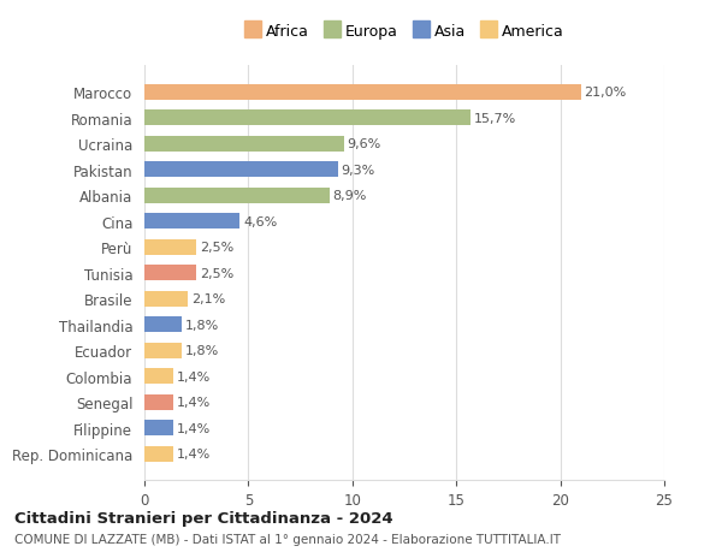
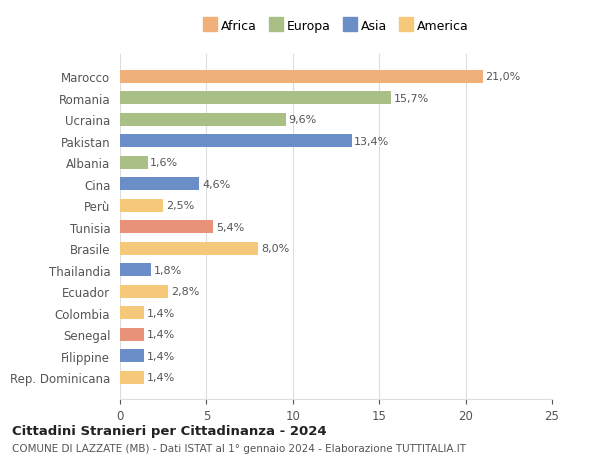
Pakistan: 9,3% -> 13,4%
Albania: 8,9% -> 1,6%
Tunisia: 2,5% -> 5,4%
Brasile: 2,1% -> 8,0%
Ecuador: 1,8% -> 2,8%
